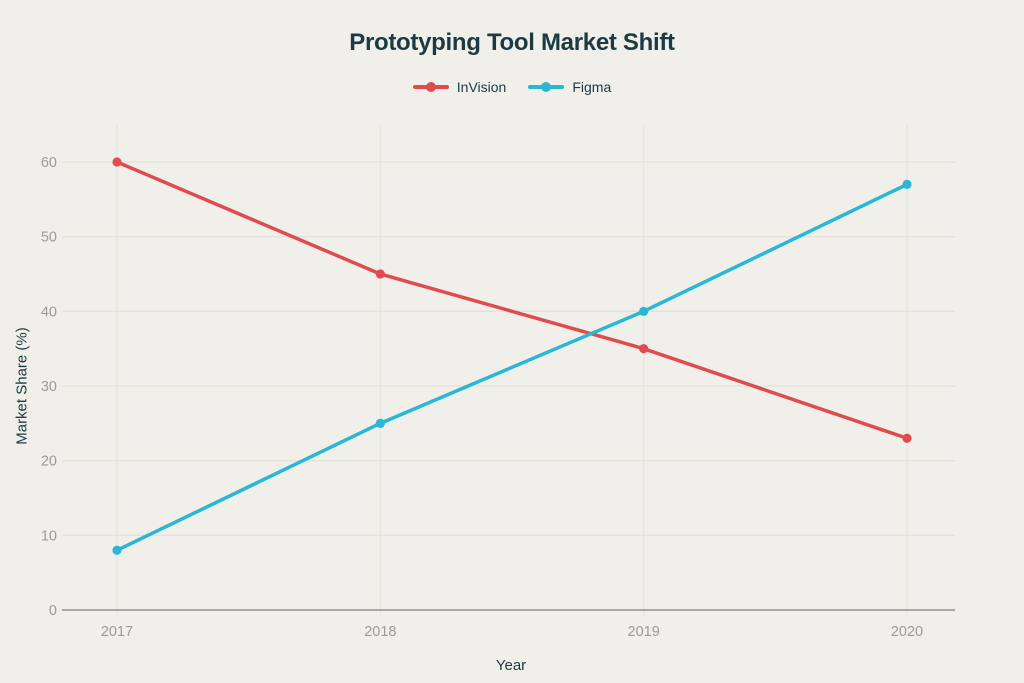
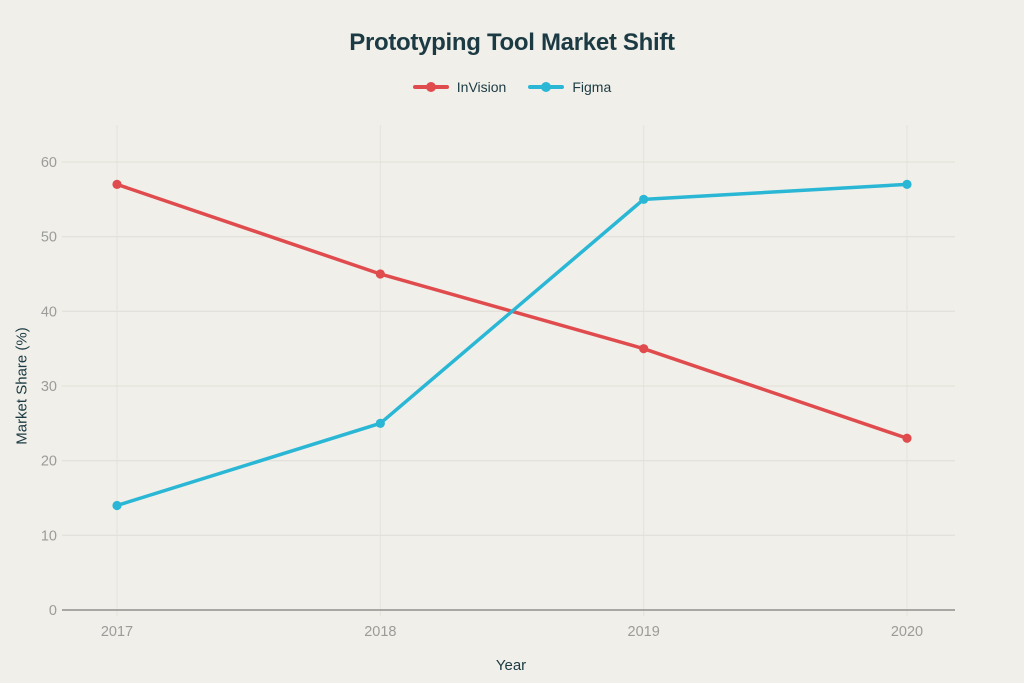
InVision/2017: 60 -> 57
Figma/2017: 8 -> 14
Figma/2019: 40 -> 55
